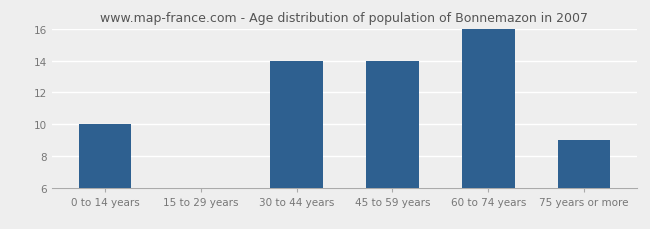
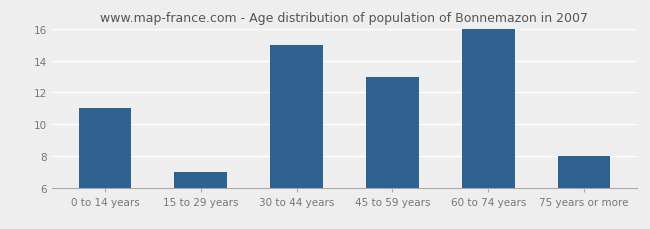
0 to 14 years: 10 -> 11
15 to 29 years: 6 -> 7
30 to 44 years: 14 -> 15
45 to 59 years: 14 -> 13
75 years or more: 9 -> 8
